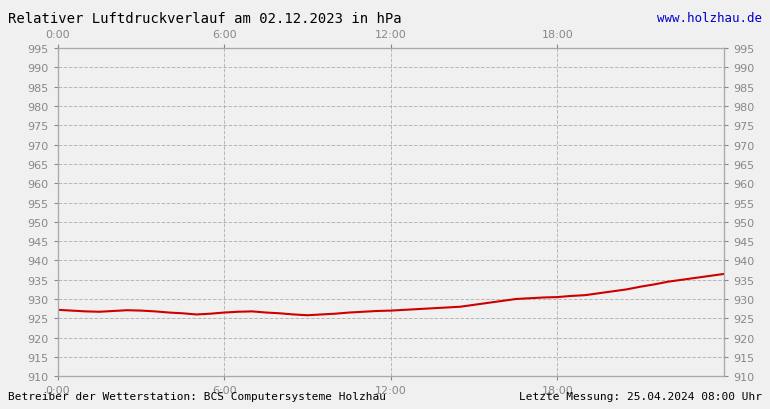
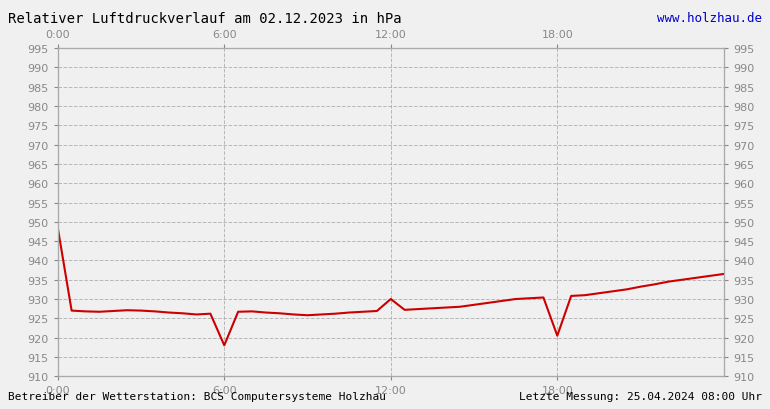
0:00: 927.2 -> 948.5
6:00: 926.5 -> 918.0
12:00: 927.0 -> 930.0
18:00: 930.5 -> 920.5
